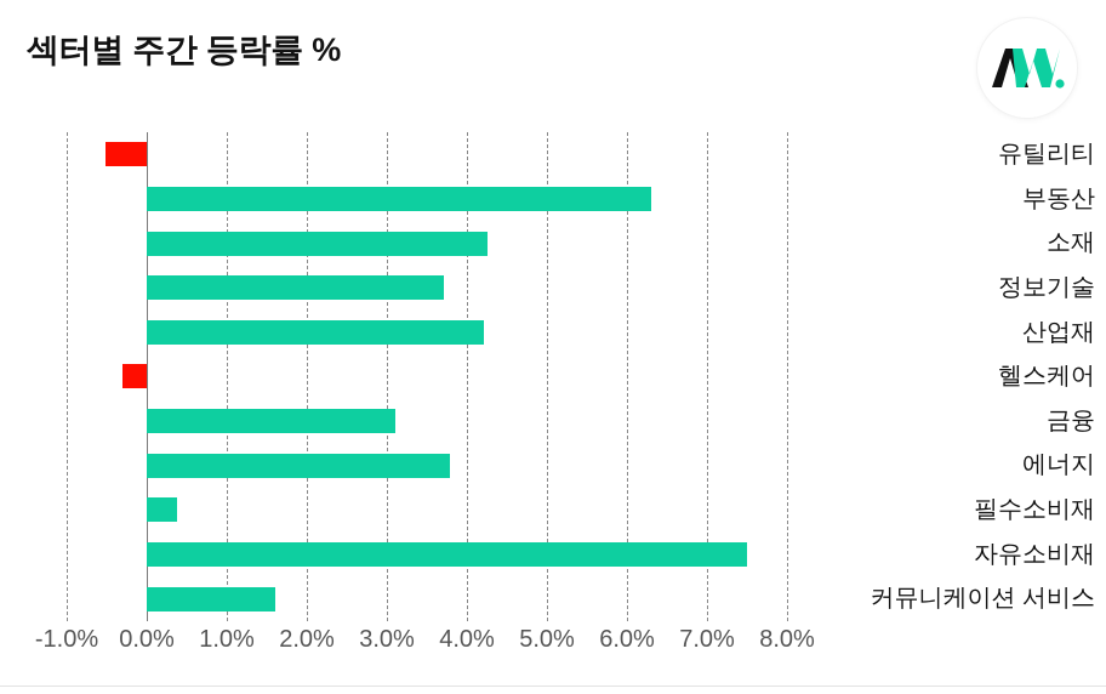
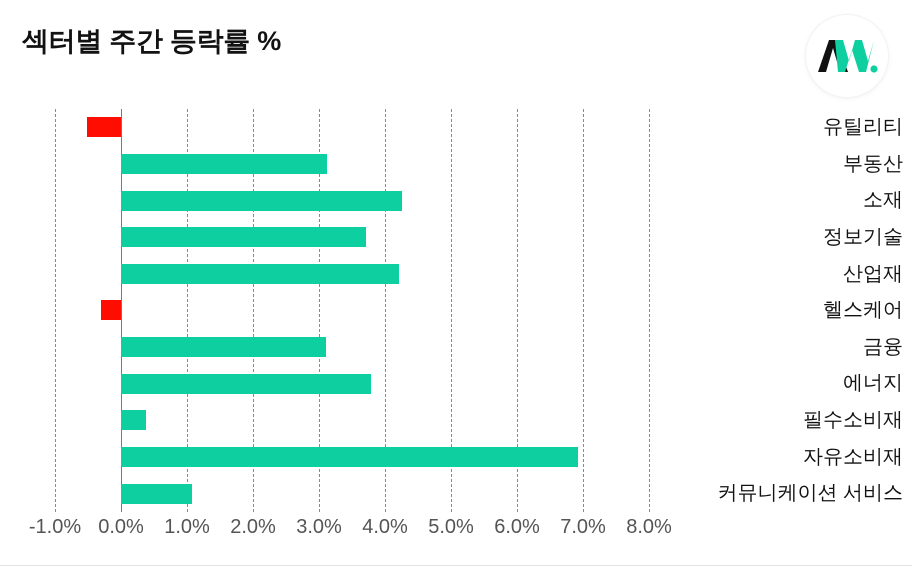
부동산: 6.3% -> 3.1%
자유소비재: 7.5% -> 6.9%
커뮤니케이션 서비스: 1.6% -> 1.1%
